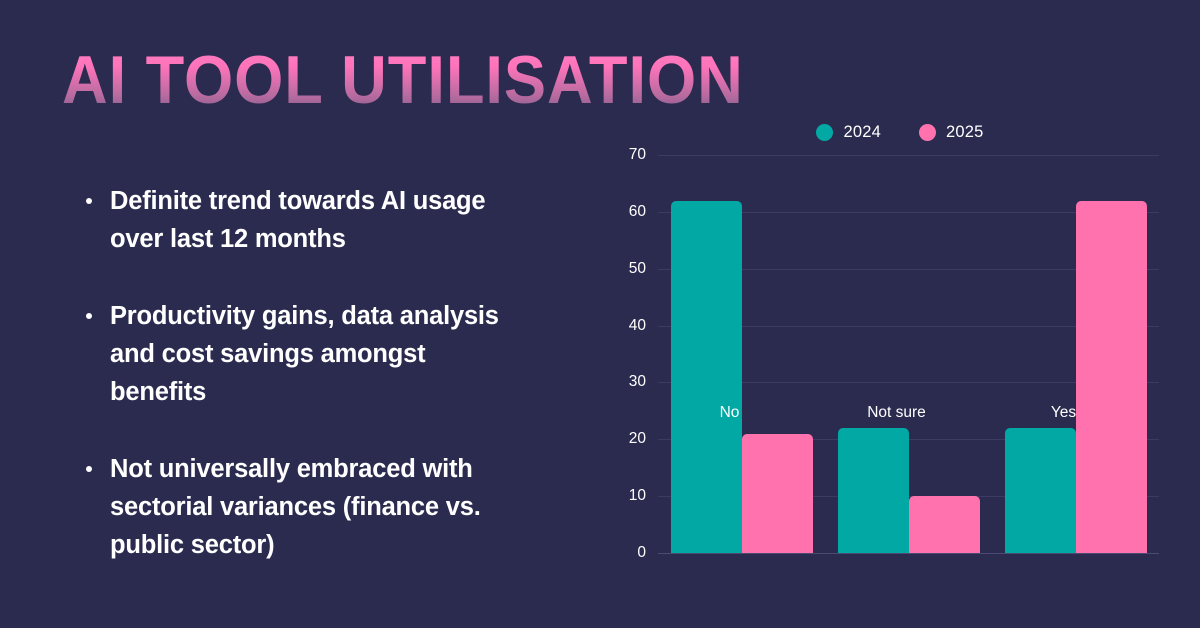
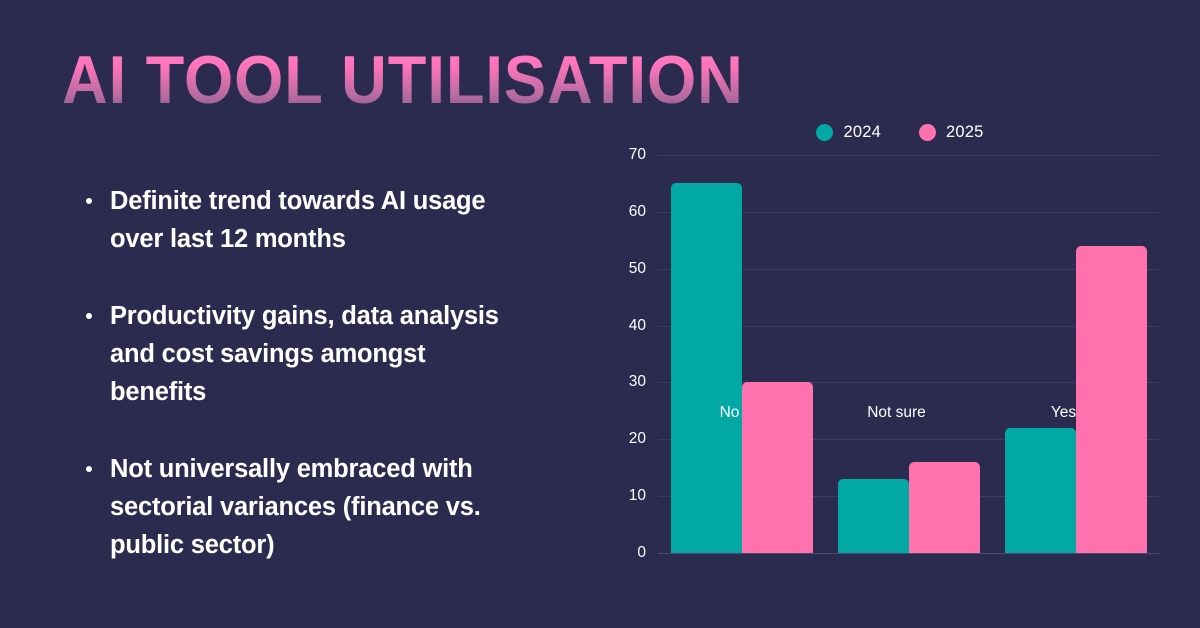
2024/No: 62 -> 65
2025/No: 21 -> 30
2024/Not sure: 22 -> 13
2025/Not sure: 10 -> 16
2025/Yes: 62 -> 54
